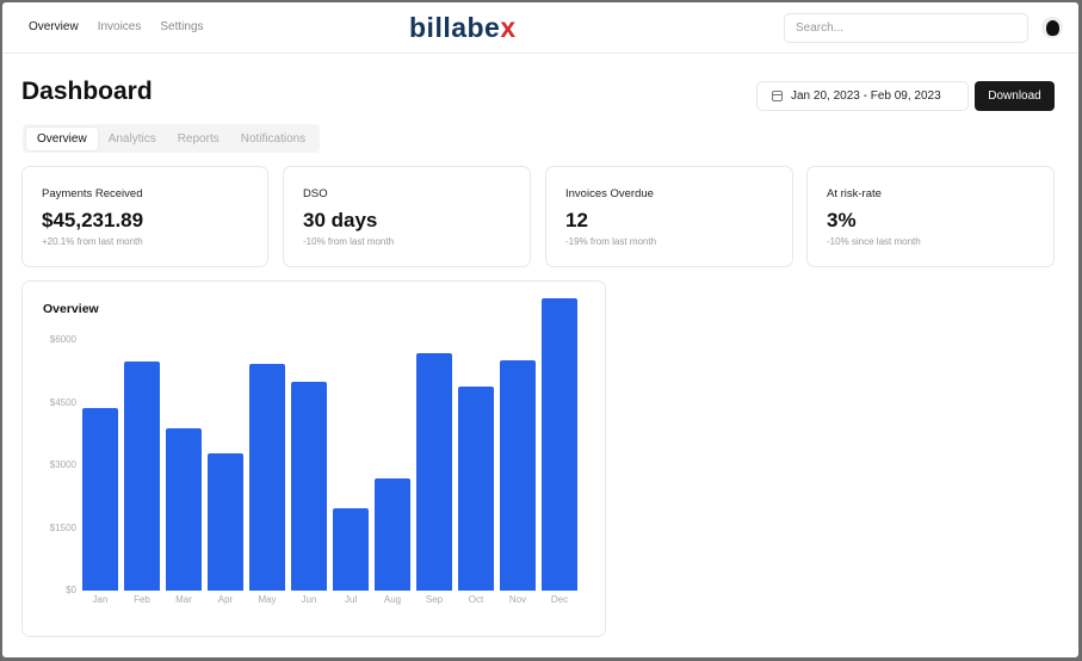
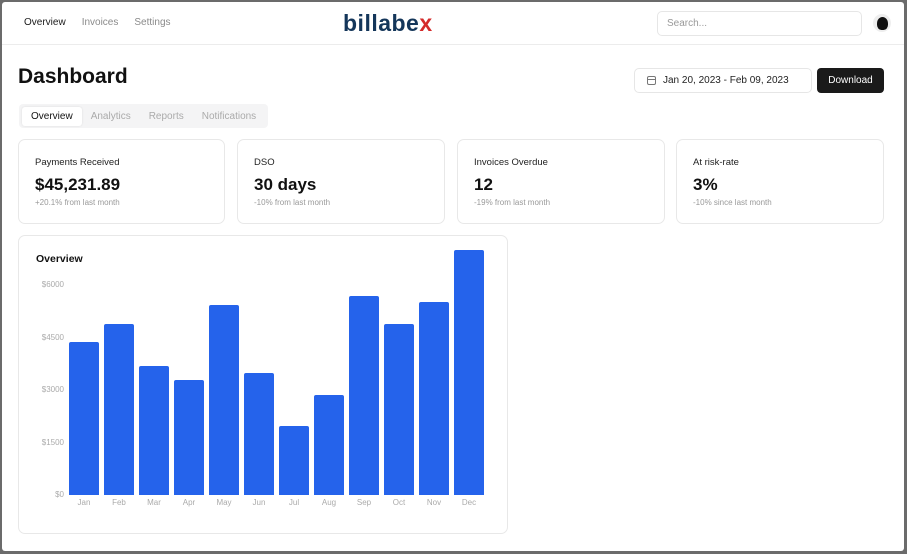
Feb: $5500 -> $4900
Mar: $3900 -> $3700
Jun: $5000 -> $3500
Aug: $2700 -> $2900
